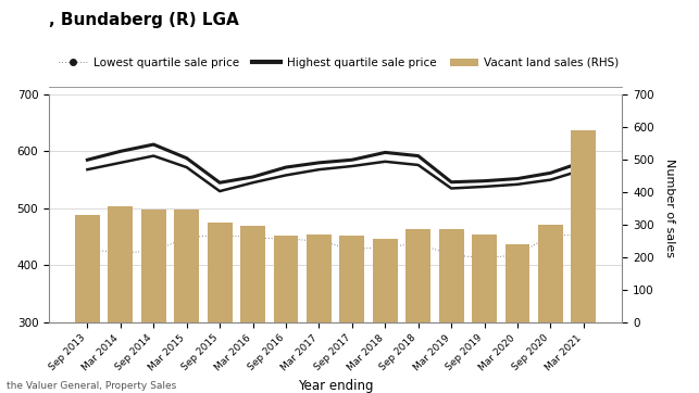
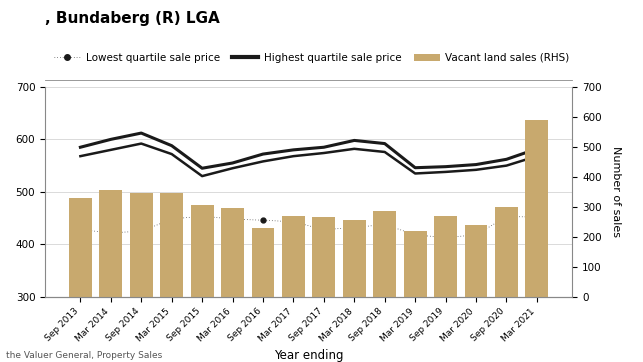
Vacant land sales (RHS)/Sep 2016: 265 -> 230
Vacant land sales (RHS)/Mar 2019: 285 -> 220
